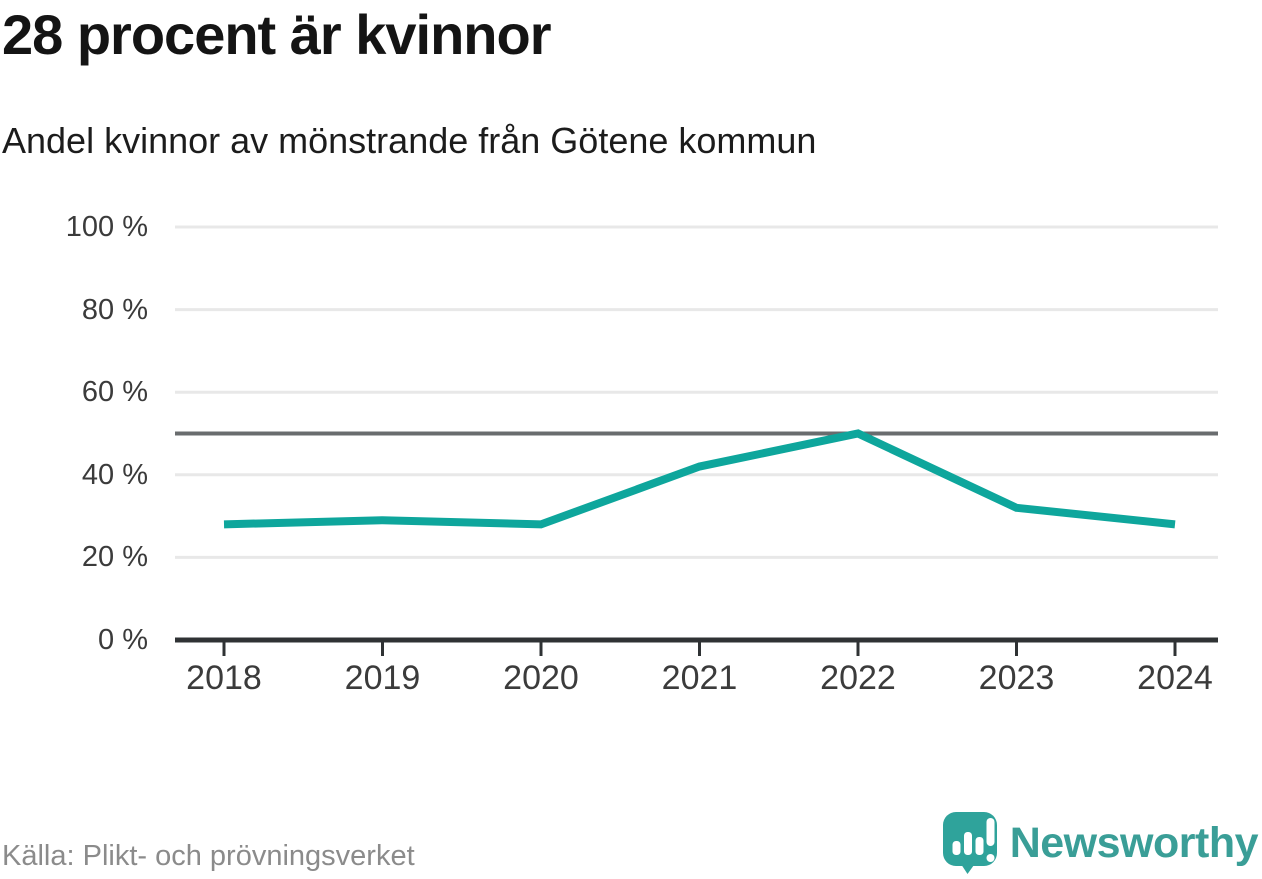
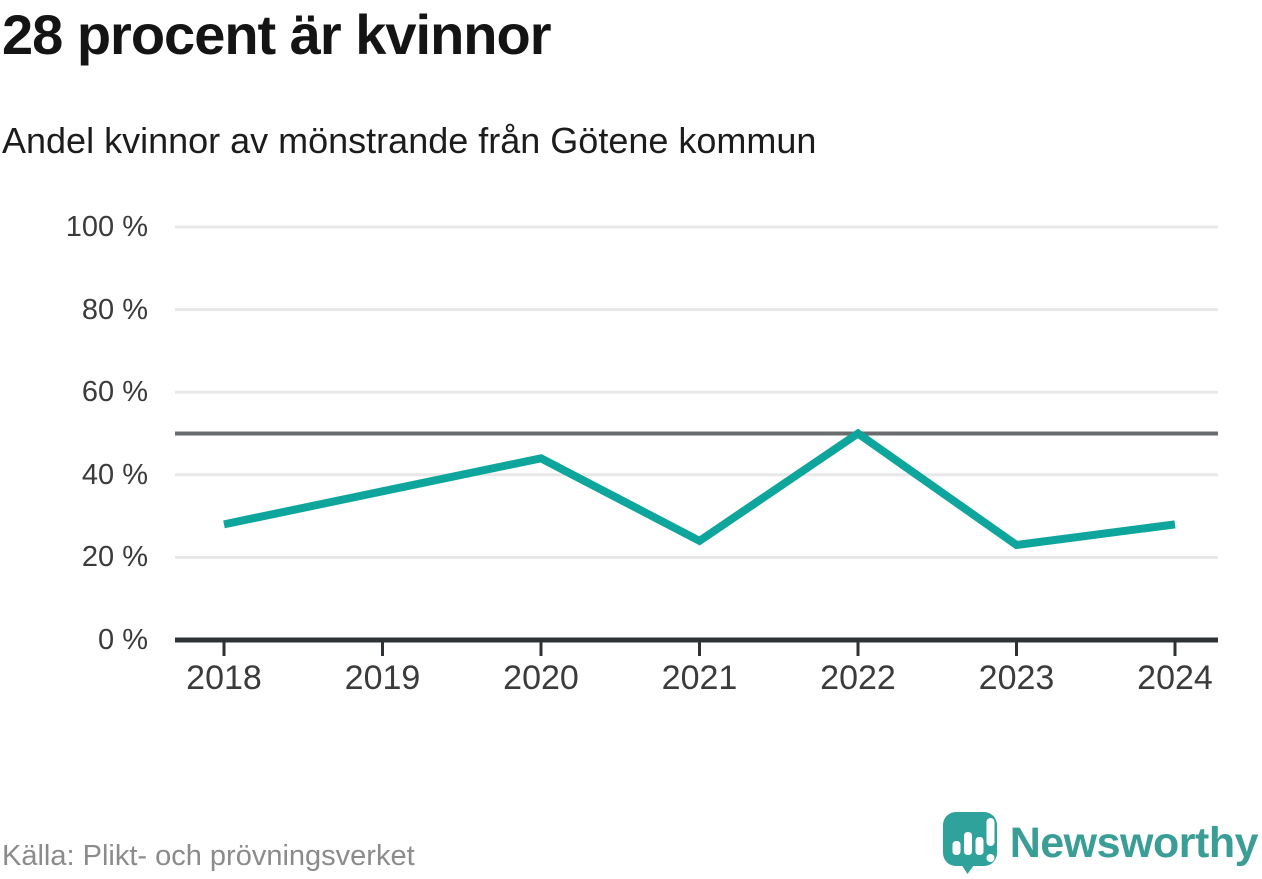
2019: 29% -> 36%
2020: 28% -> 44%
2021: 42% -> 24%
2023: 32% -> 23%
